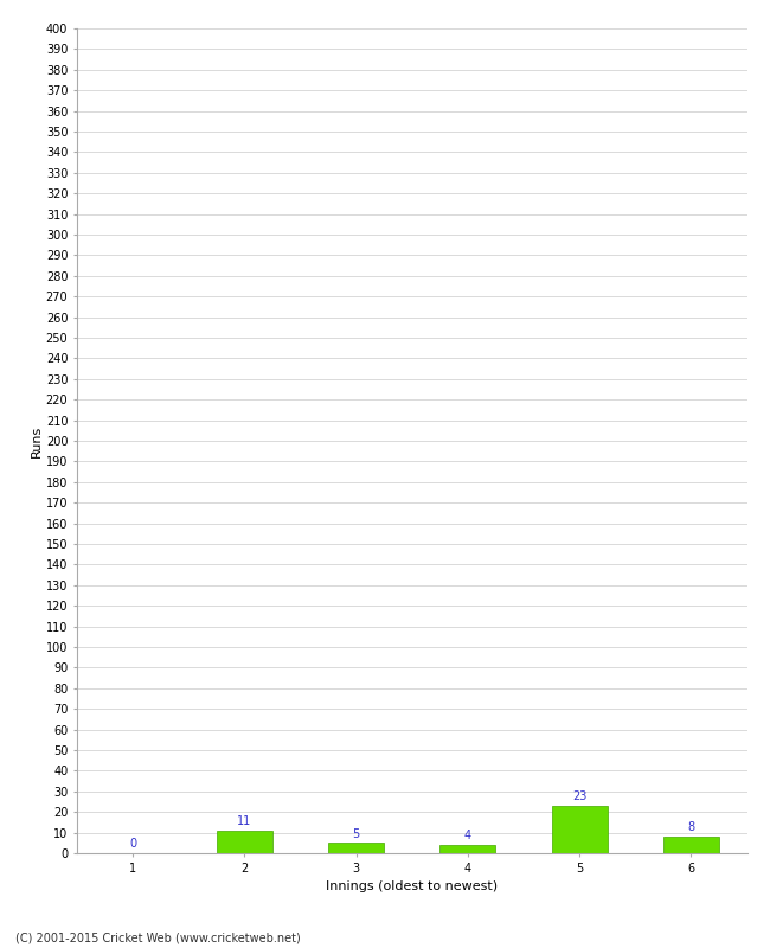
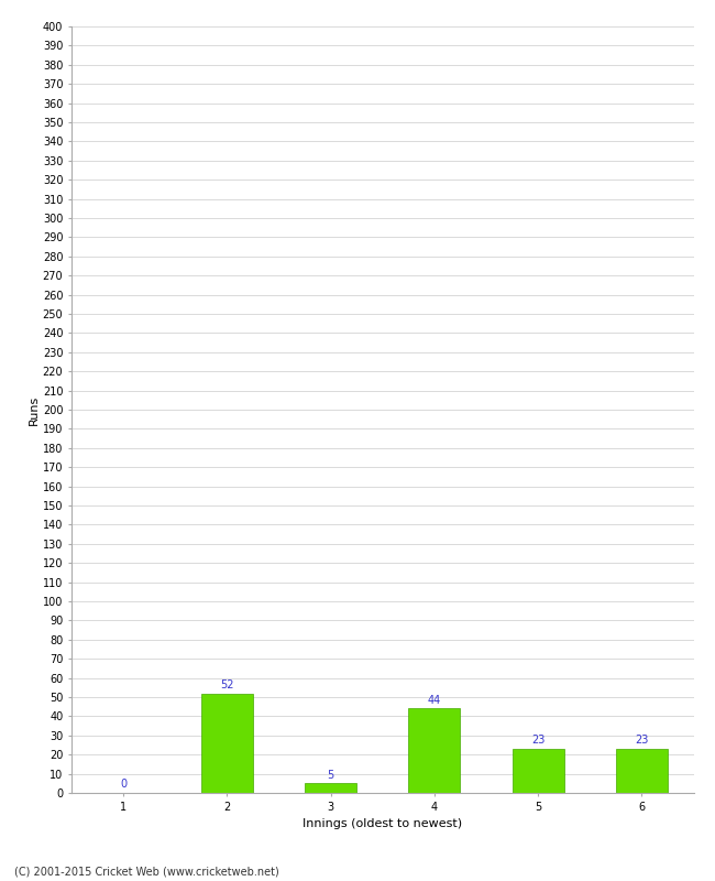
2: 11 -> 52
4: 4 -> 44
6: 8 -> 23
